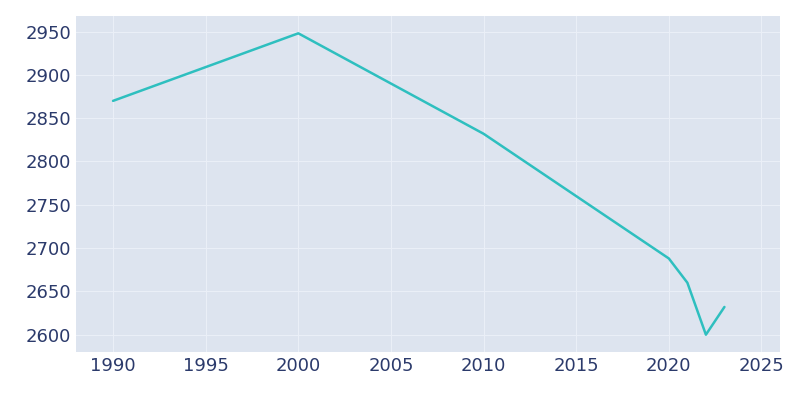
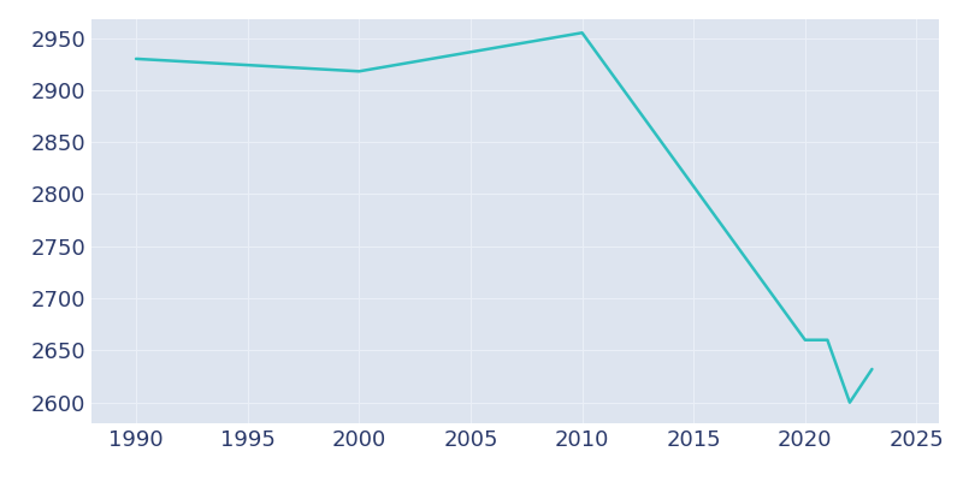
1990: 2870 -> 2930
2000: 2948 -> 2918
2010: 2832 -> 2955
2020: 2688 -> 2660
